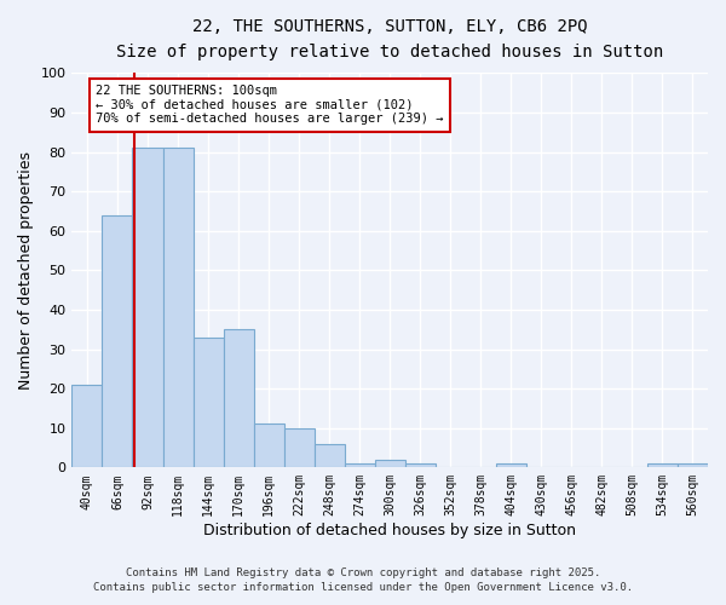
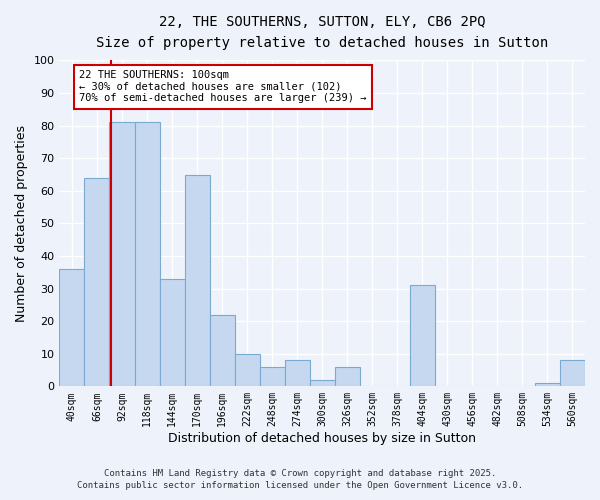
40sqm: 21 -> 36
170sqm: 35 -> 65
196sqm: 11 -> 22
274sqm: 1 -> 8
326sqm: 1 -> 6
404sqm: 1 -> 31
560sqm: 1 -> 8
